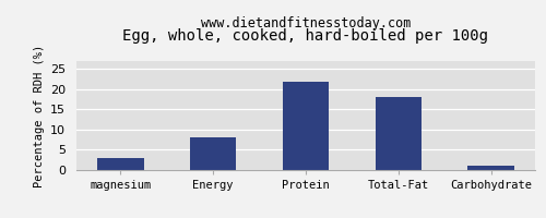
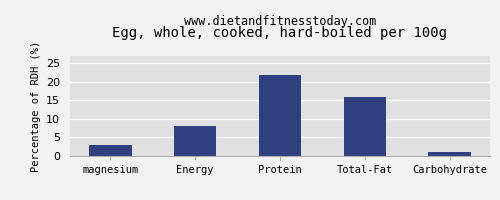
Total-Fat: 18 -> 16
